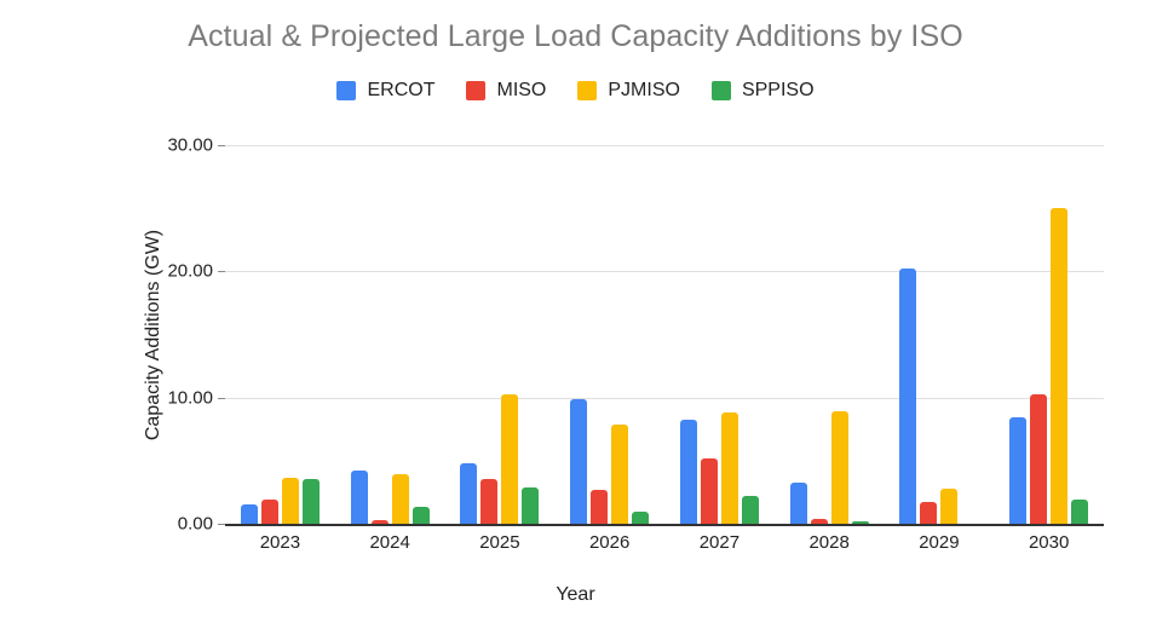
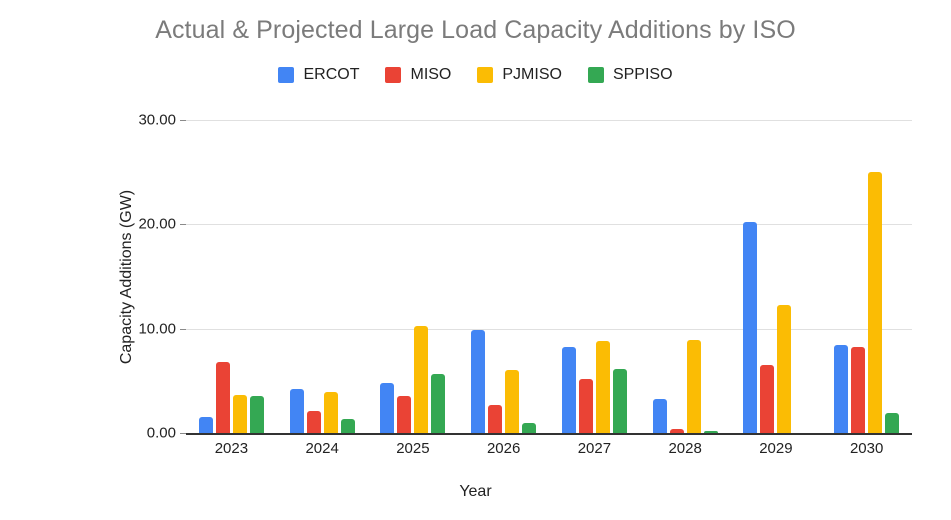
MISO/2023: 1.9 -> 6.8
MISO/2024: 0.3 -> 2.1
SPPISO/2025: 2.9 -> 5.7
PJMISO/2026: 7.9 -> 6.0
SPPISO/2027: 2.2 -> 6.1
MISO/2029: 1.7 -> 6.5
PJMISO/2029: 2.8 -> 12.3
MISO/2030: 10.3 -> 8.2
